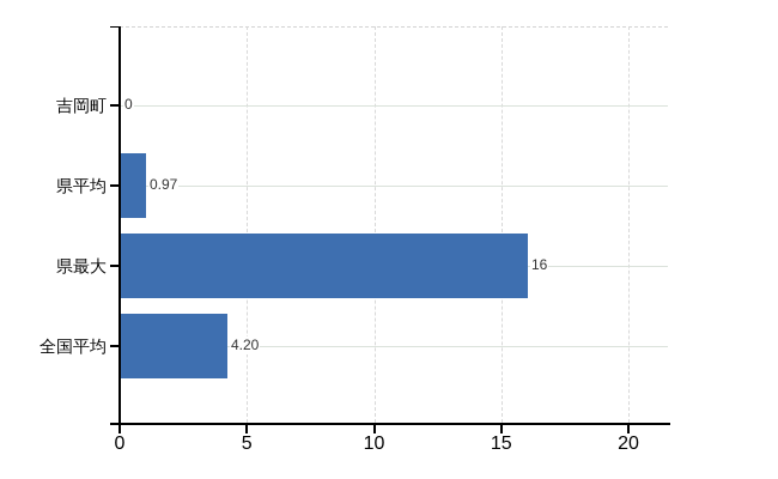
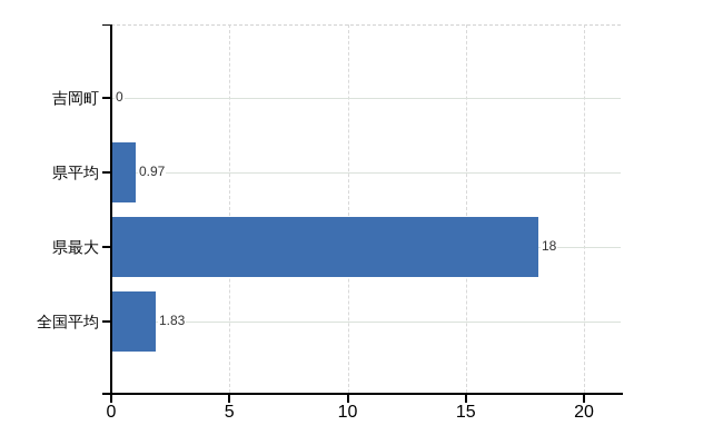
県最大: 16 -> 18
全国平均: 4.20 -> 1.83
